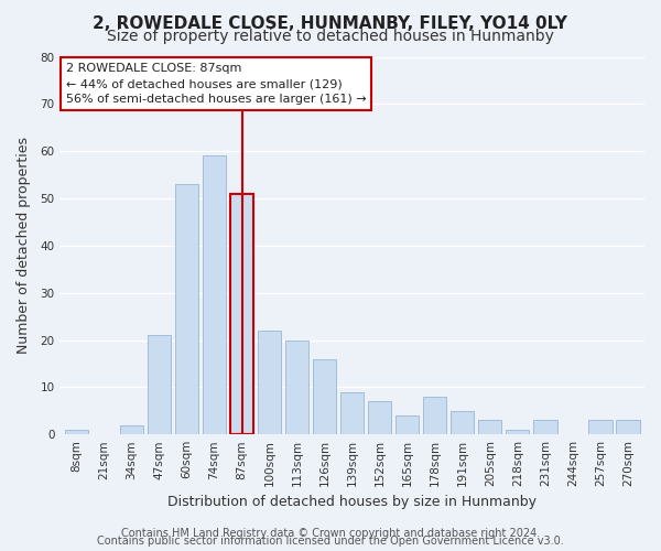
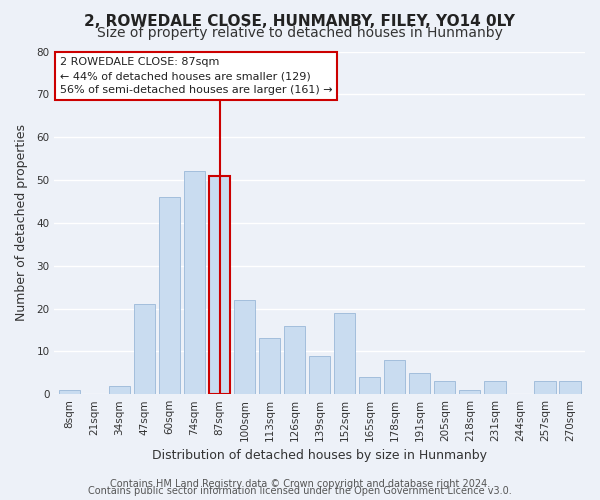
60sqm: 53 -> 46
74sqm: 59 -> 52
113sqm: 20 -> 13
152sqm: 7 -> 19
